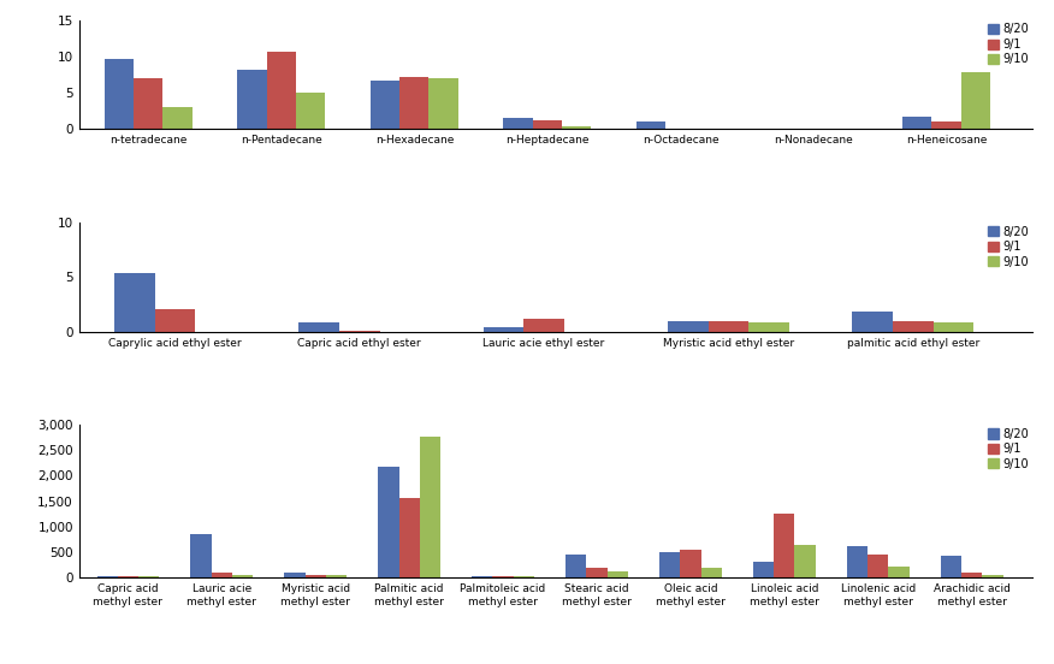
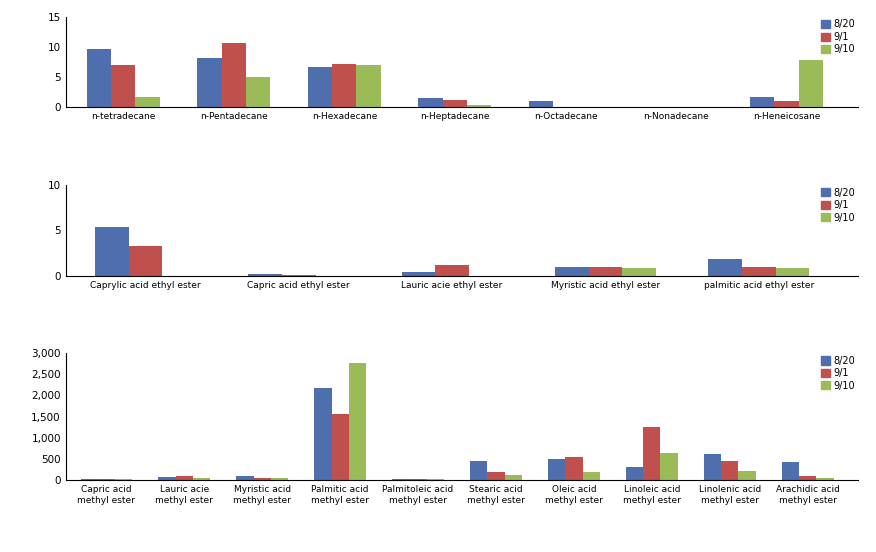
9/10/n-tetradecane: 3.0 -> 1.8
9/1/Caprylic acid ethyl ester: 2.0 -> 3.3
8/20/Capric acid ethyl ester: 0.8 -> 0.2
8/20/Lauric acie methyl ester: 850 -> 70
